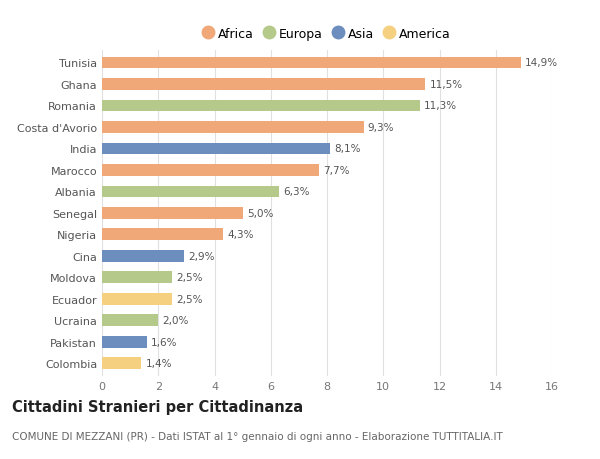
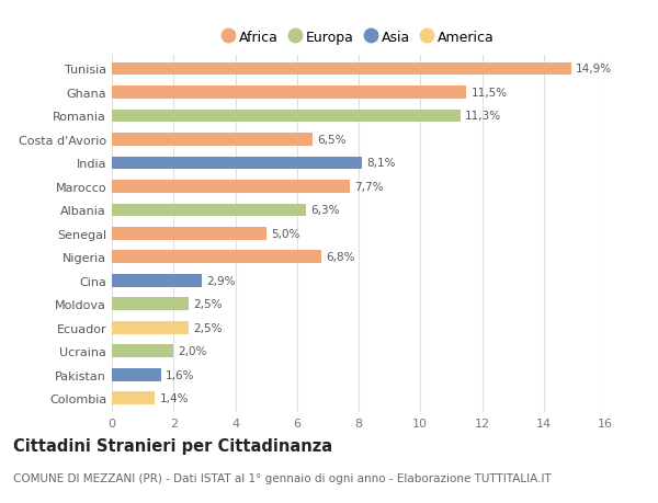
Costa d'Avorio: 9,3% -> 6,5%
Nigeria: 4,3% -> 6,8%
